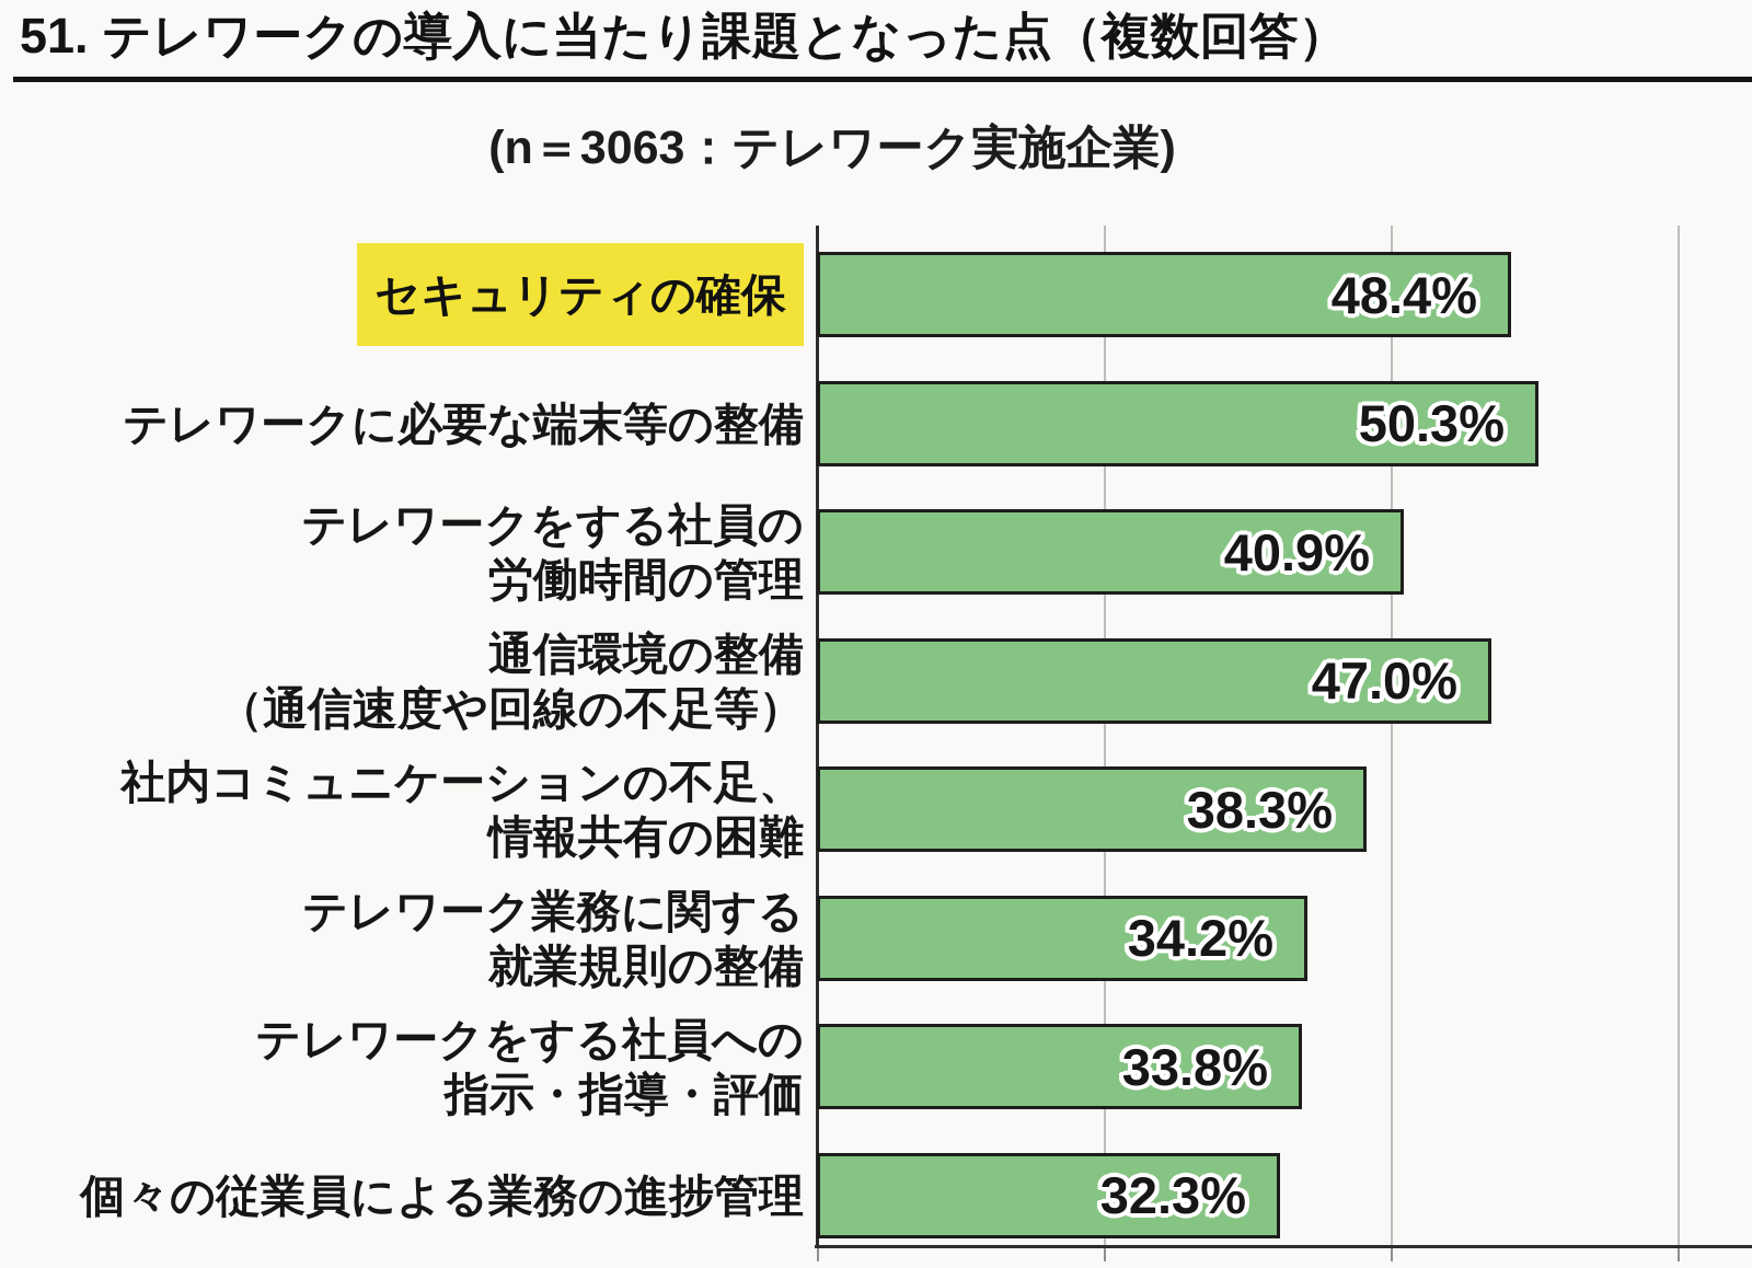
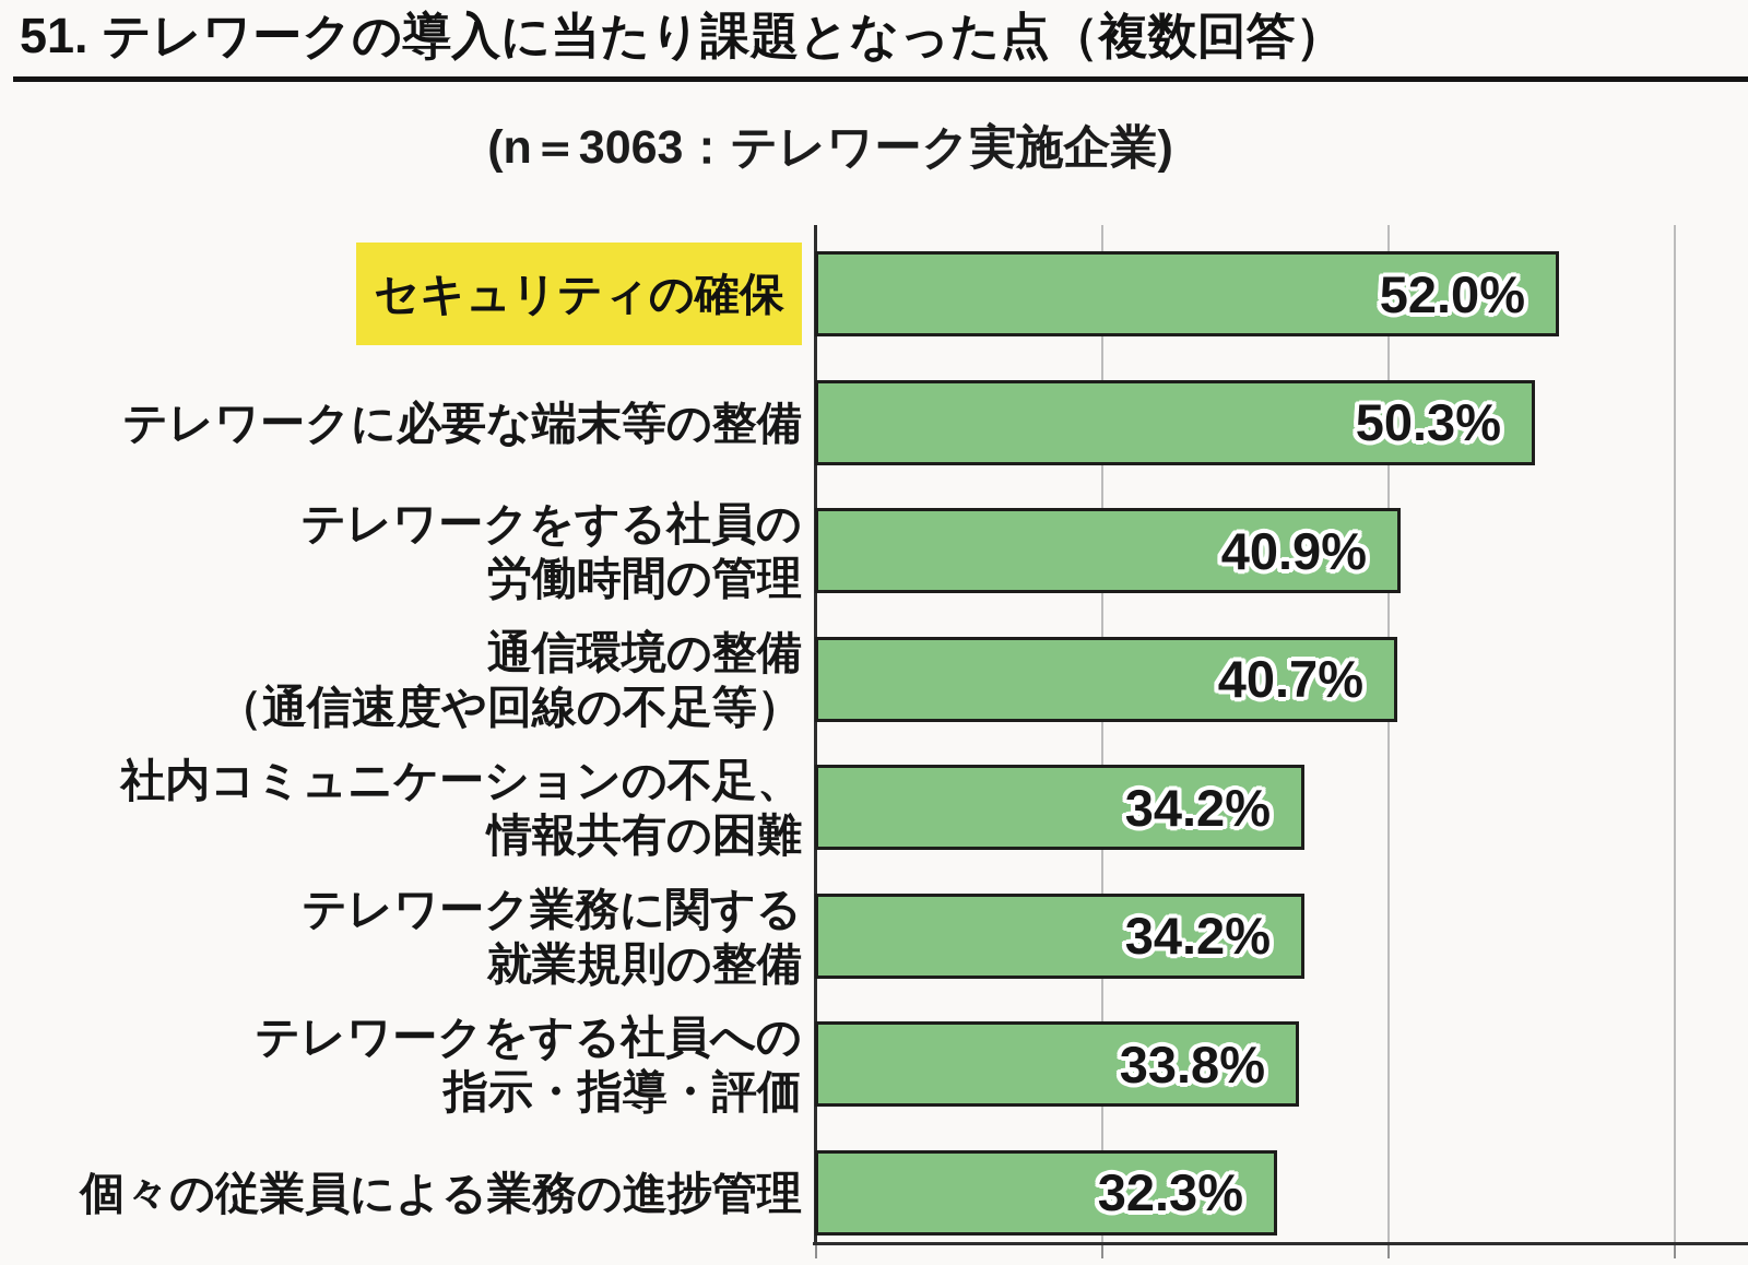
セキュリティの確保: 48.4% -> 52.0%
通信環境の整備（通信速度や回線の不足等）: 47.0% -> 40.7%
社内コミュニケーションの不足、情報共有の困難: 38.3% -> 34.2%
